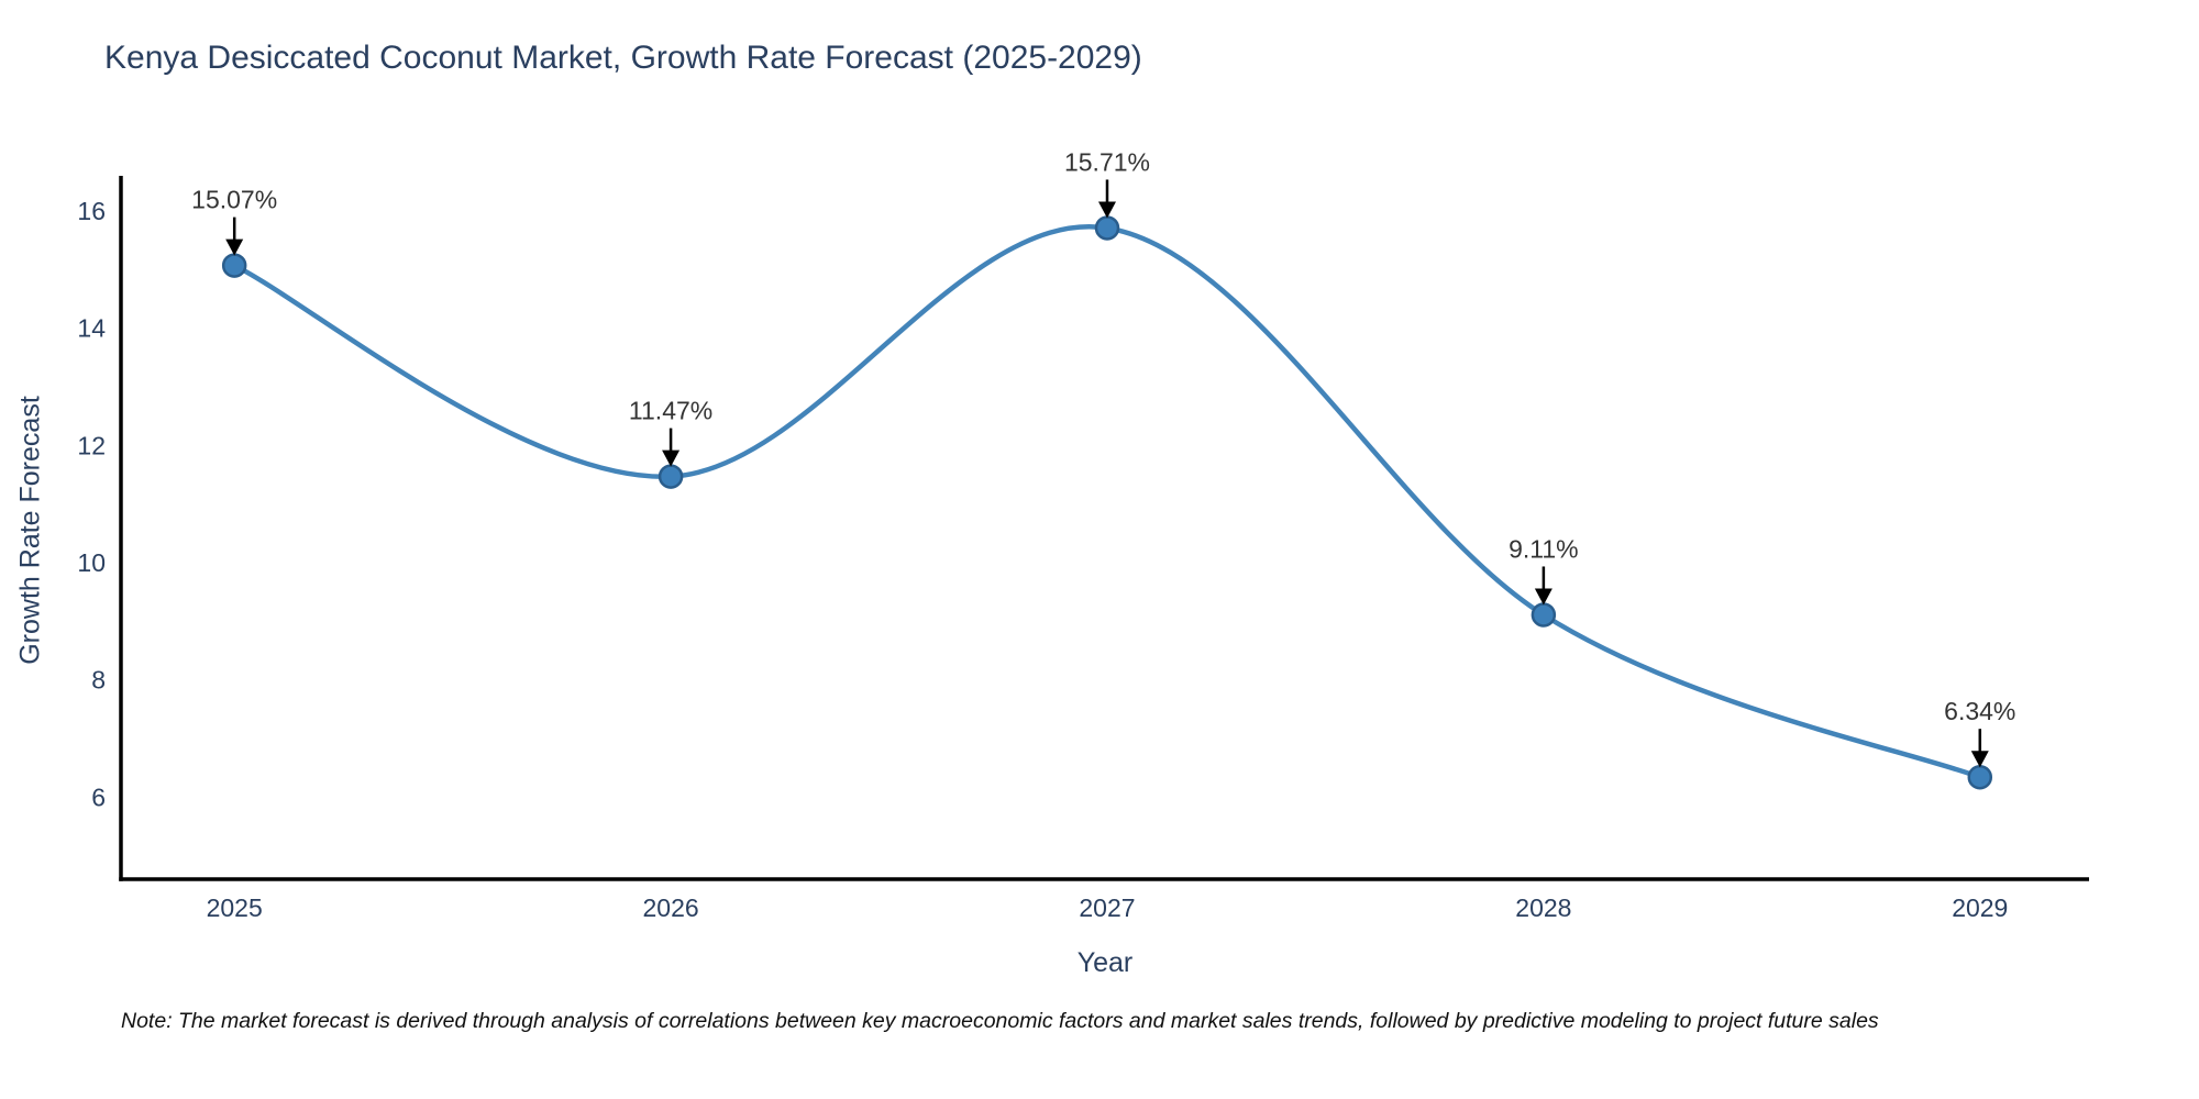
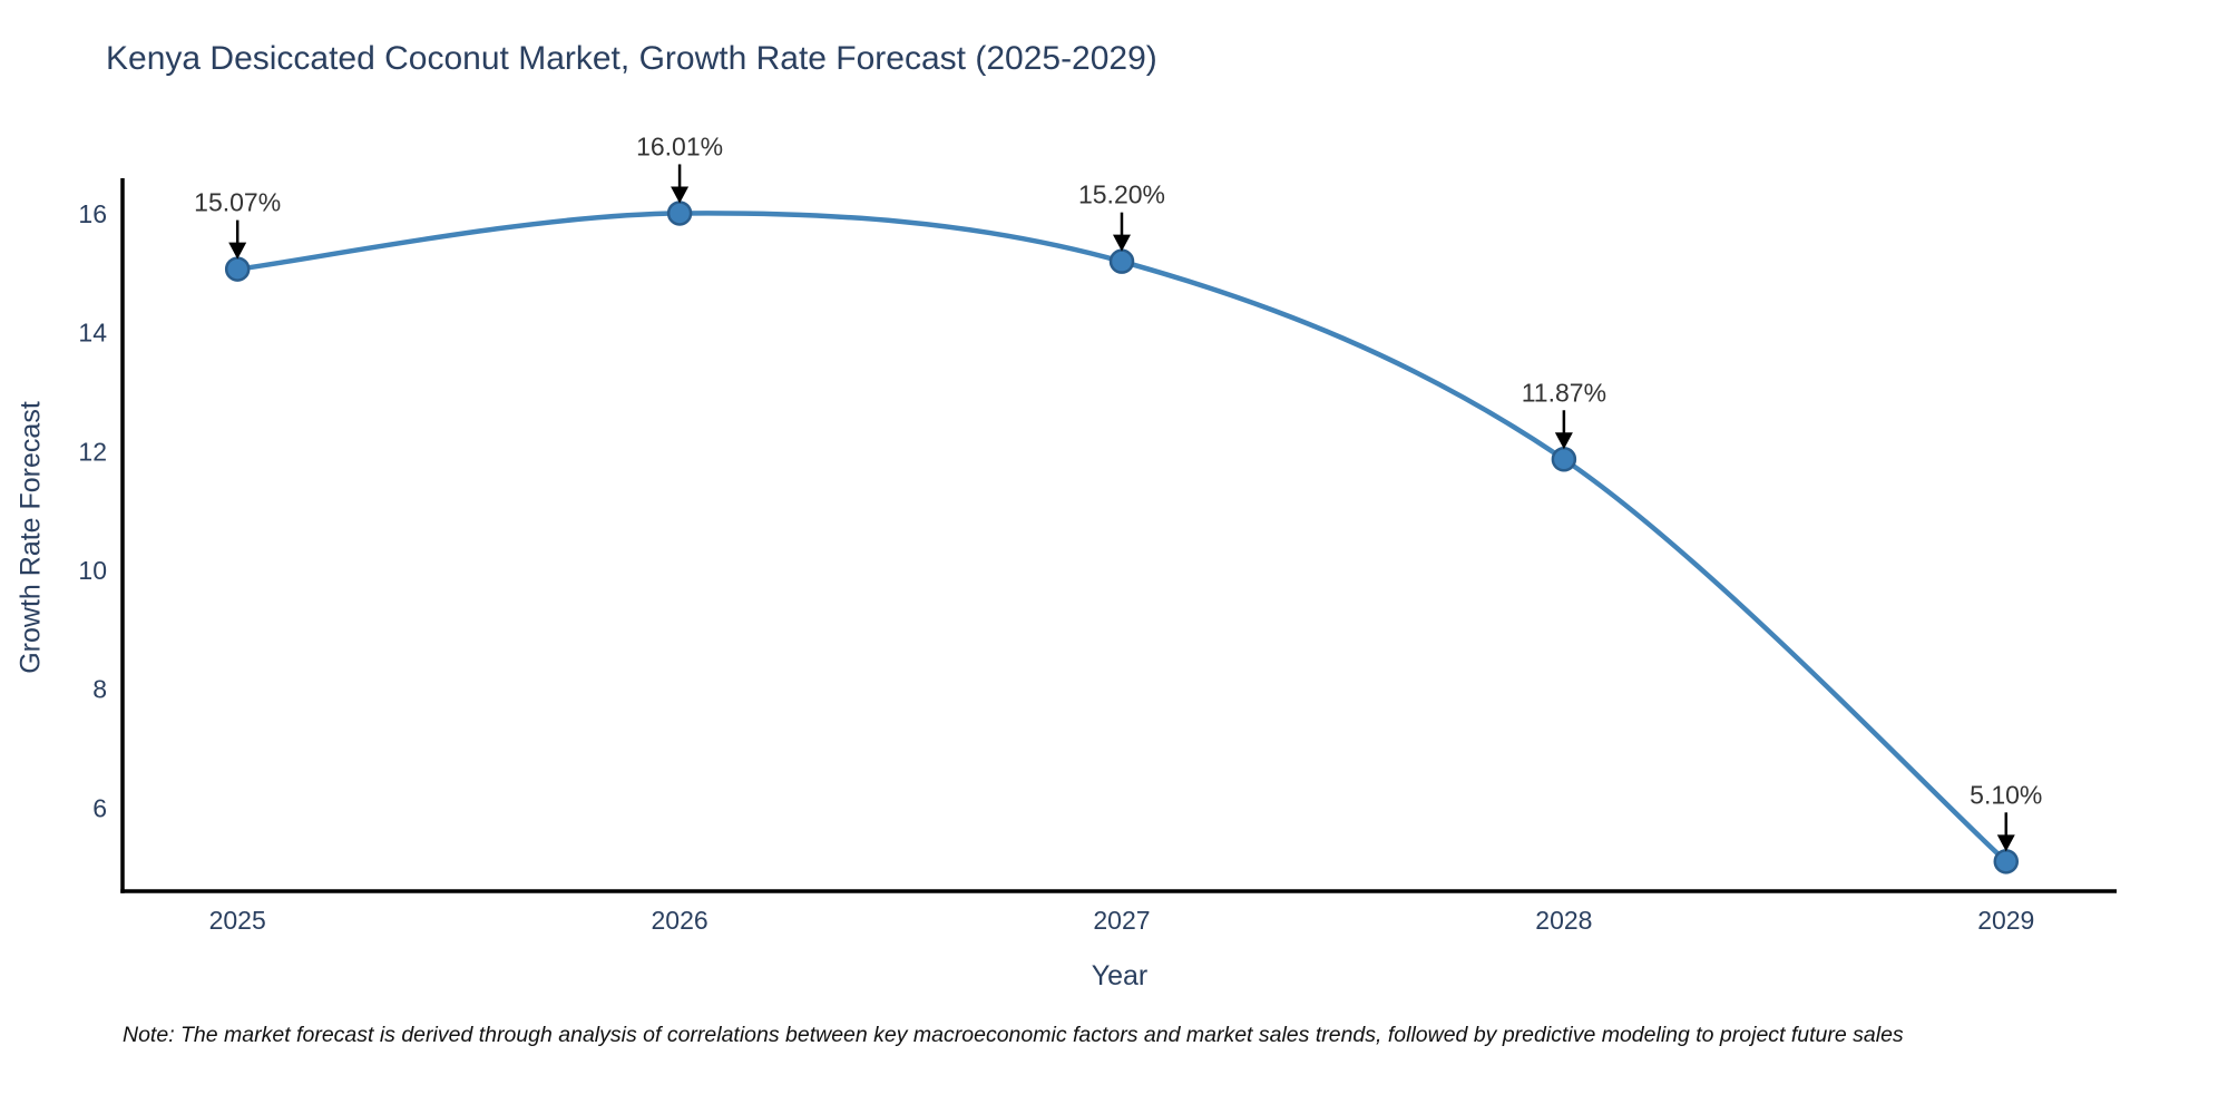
2026: 11.47% -> 16.01%
2027: 15.71% -> 15.20%
2028: 9.11% -> 11.87%
2029: 6.34% -> 5.10%
